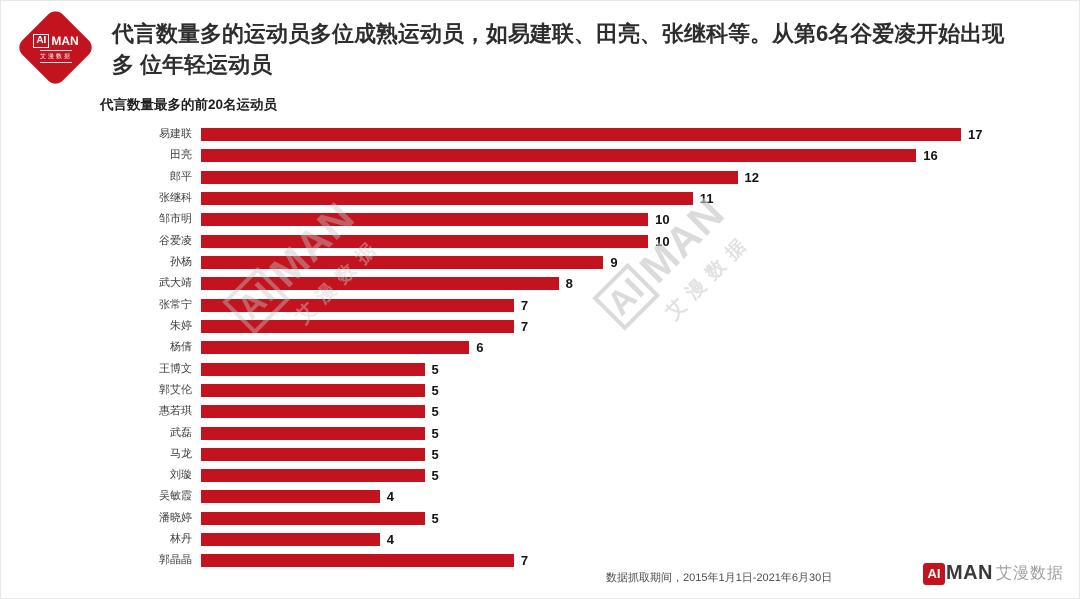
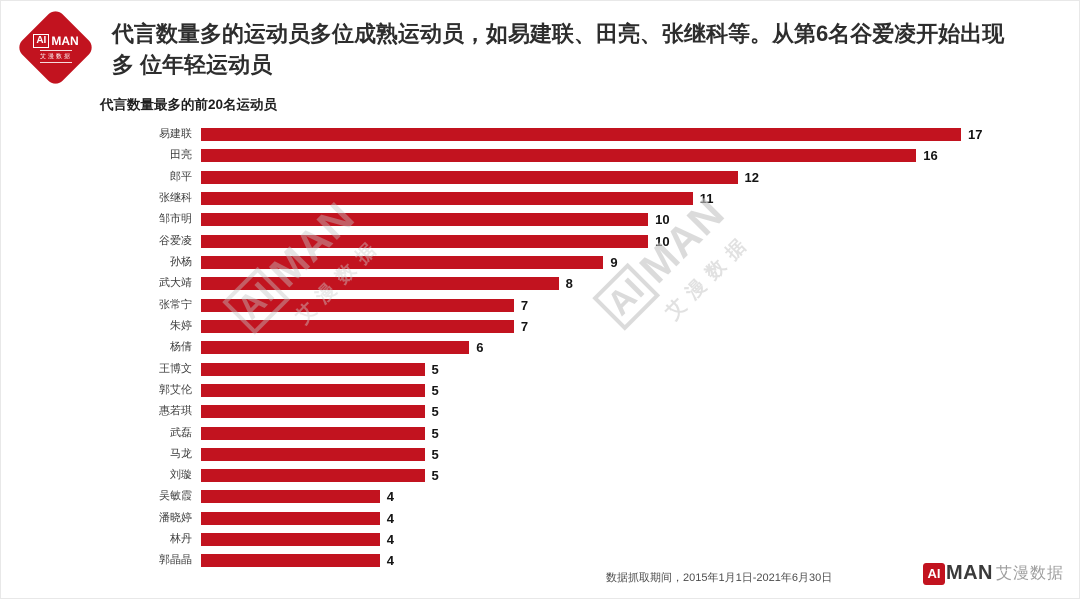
潘晓婷: 5 -> 4
郭晶晶: 7 -> 4
